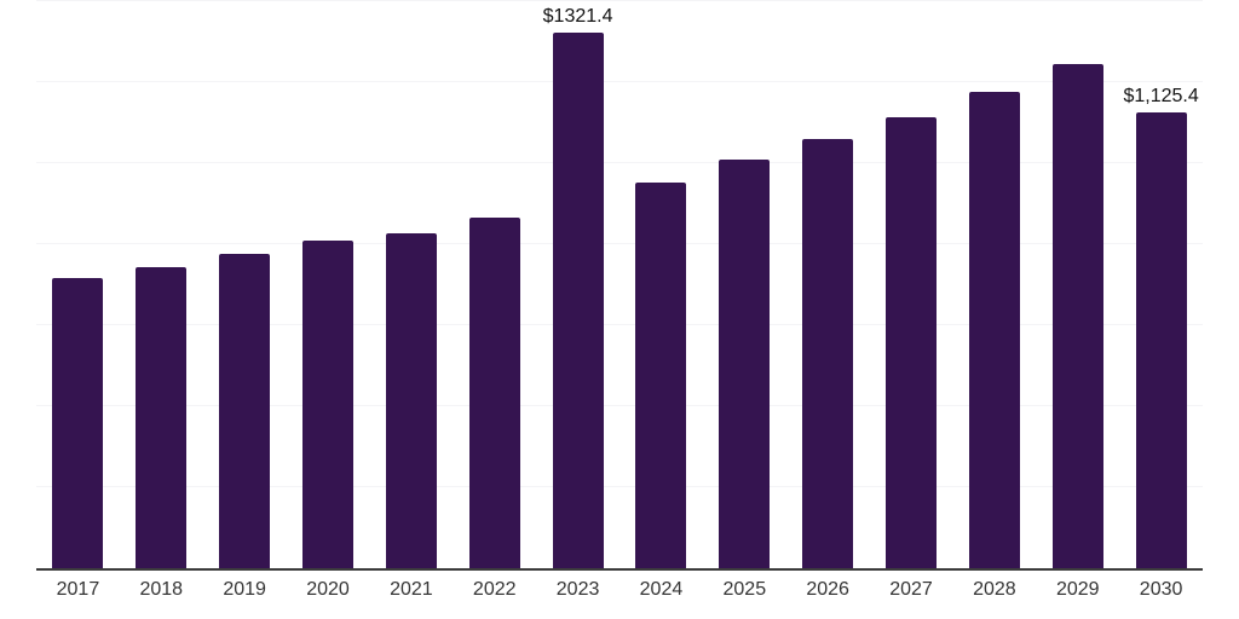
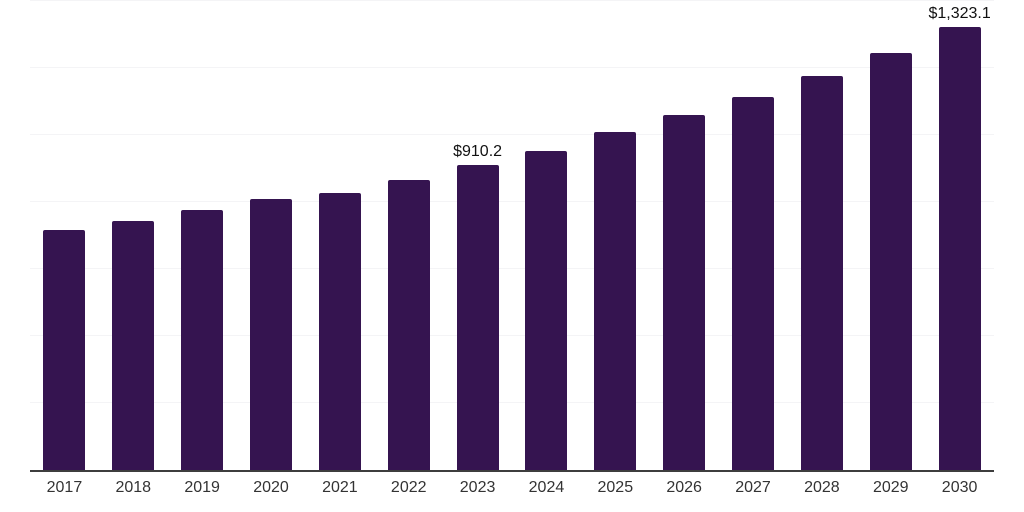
2023: $1321.4 -> $910.2
2030: $1,125.4 -> $1,323.1
